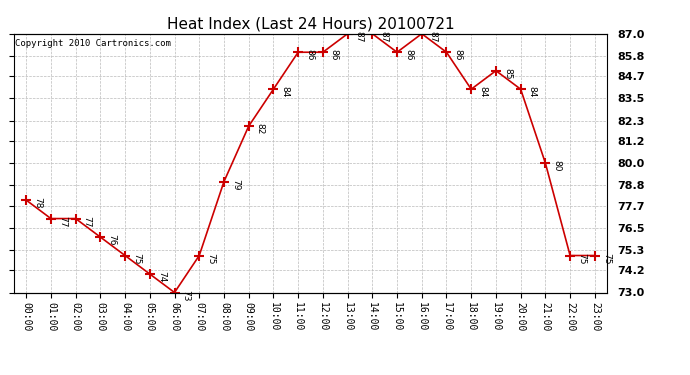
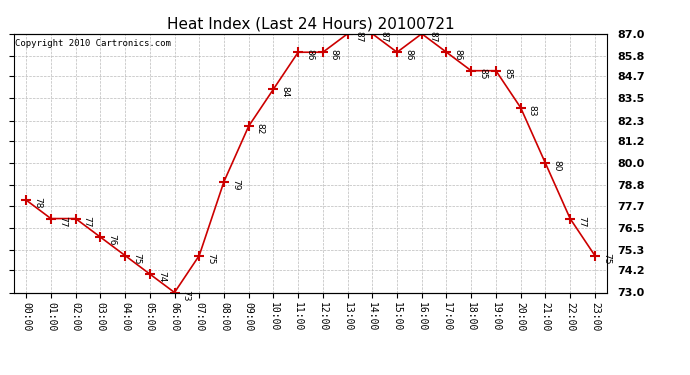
18:00: 84 -> 85
20:00: 84 -> 83
22:00: 75 -> 77
